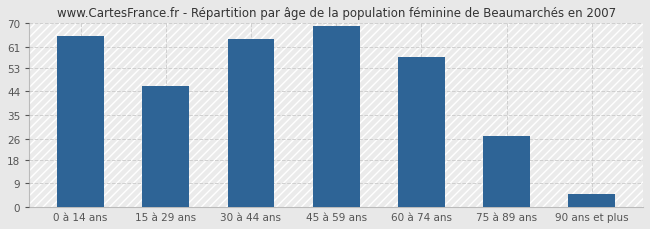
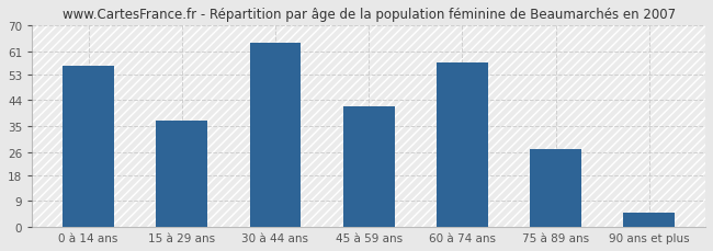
0 à 14 ans: 65 -> 56
15 à 29 ans: 46 -> 37
45 à 59 ans: 69 -> 42
